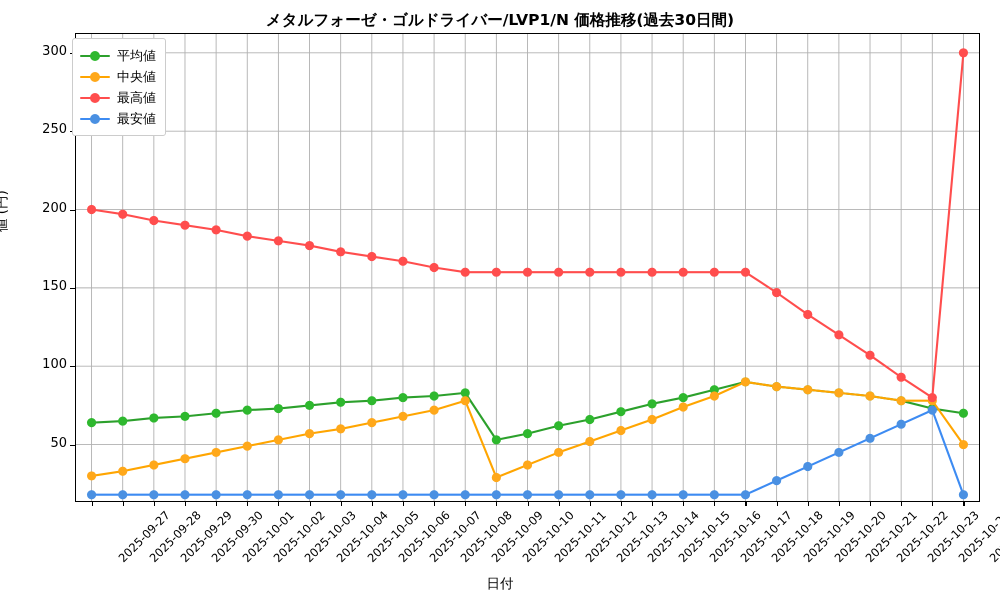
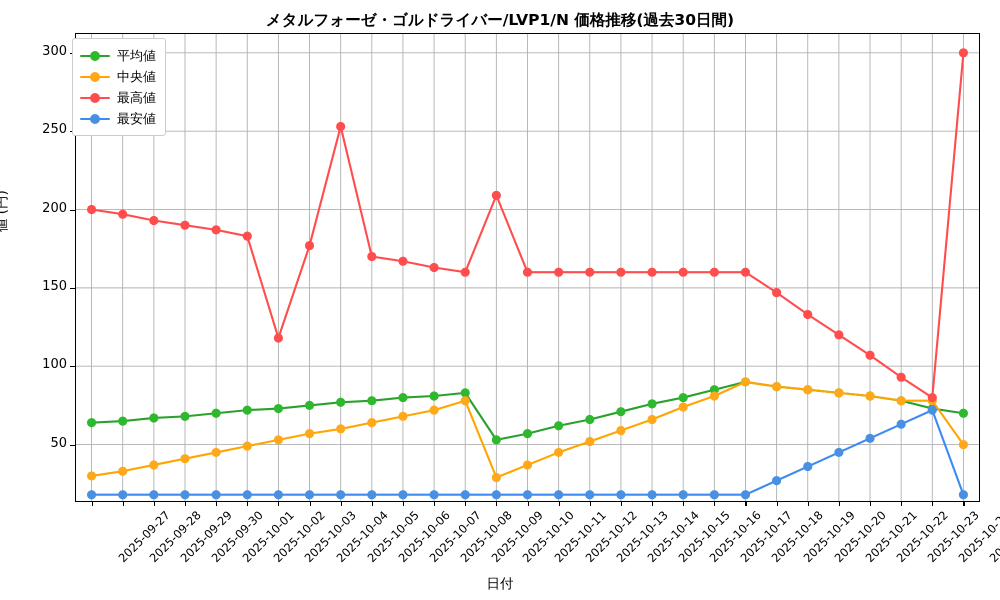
最高値/2025-10-03: 180 -> 118
最高値/2025-10-05: 173 -> 253
最高値/2025-10-10: 160 -> 209
